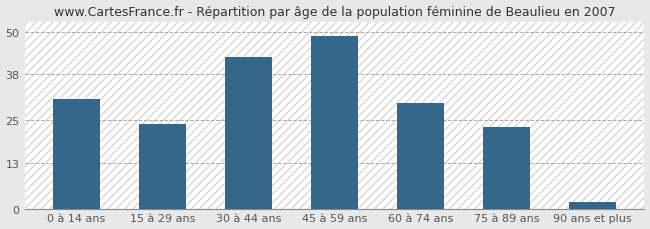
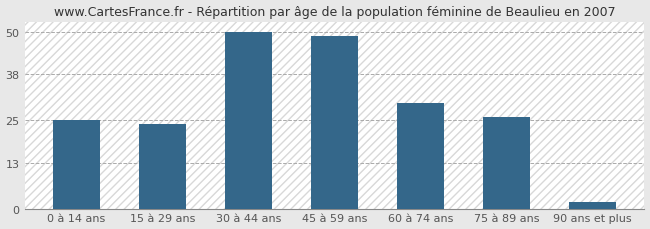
0 à 14 ans: 31 -> 25
30 à 44 ans: 43 -> 50
75 à 89 ans: 23 -> 26
